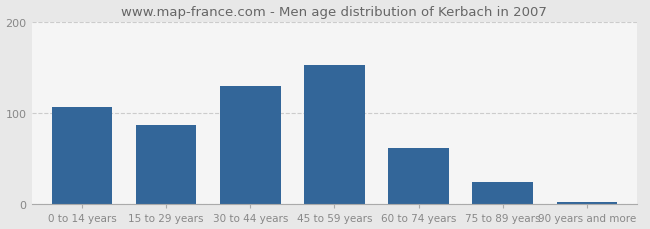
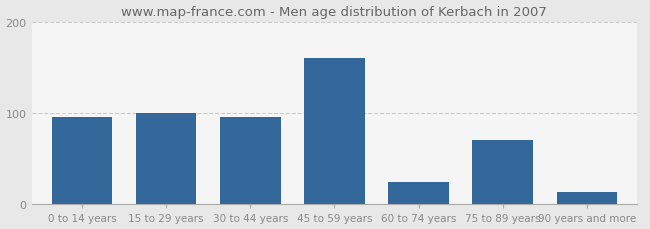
0 to 14 years: 106 -> 96
15 to 29 years: 87 -> 100
30 to 44 years: 130 -> 96
45 to 59 years: 152 -> 160
60 to 74 years: 62 -> 24
75 to 89 years: 25 -> 70
90 years and more: 3 -> 14
